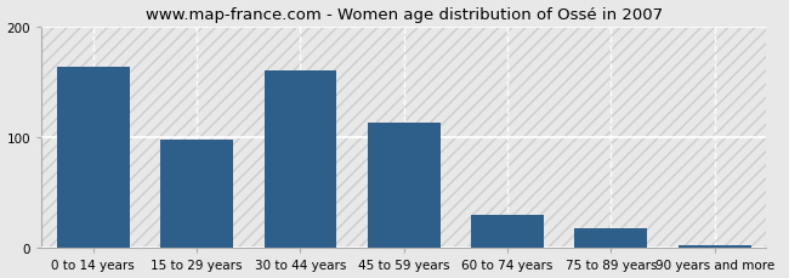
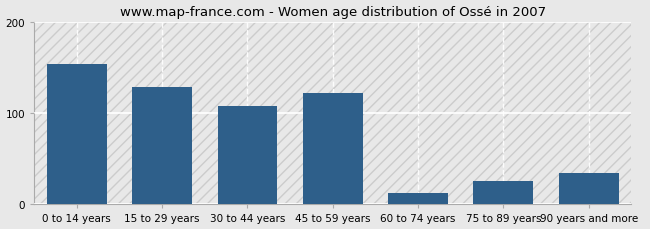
0 to 14 years: 163 -> 154
15 to 29 years: 98 -> 128
30 to 44 years: 160 -> 108
45 to 59 years: 113 -> 122
60 to 74 years: 30 -> 12
75 to 89 years: 18 -> 26
90 years and more: 3 -> 34
